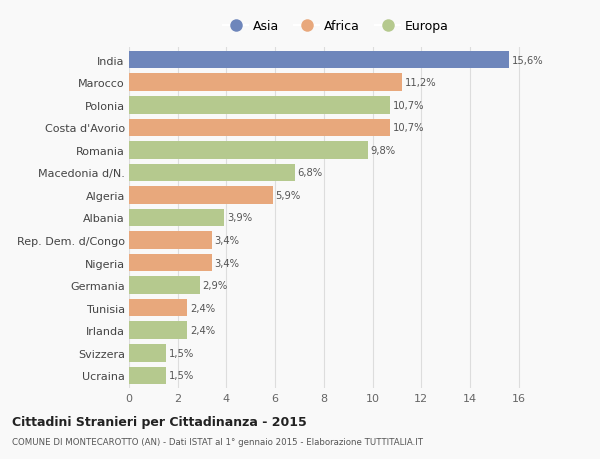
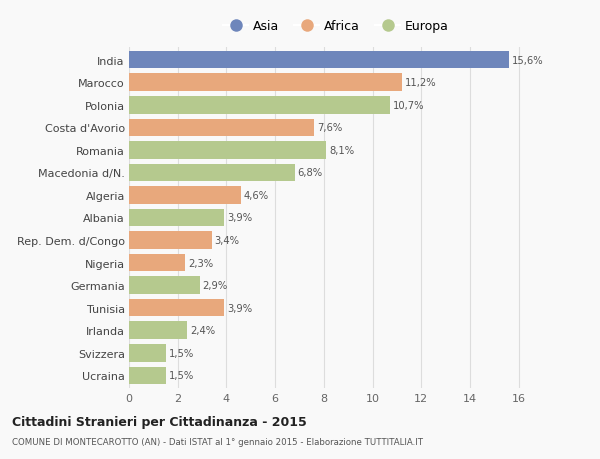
Costa d'Avorio: 10,7% -> 7,6%
Romania: 9,8% -> 8,1%
Algeria: 5,9% -> 4,6%
Nigeria: 3,4% -> 2,3%
Tunisia: 2,4% -> 3,9%
